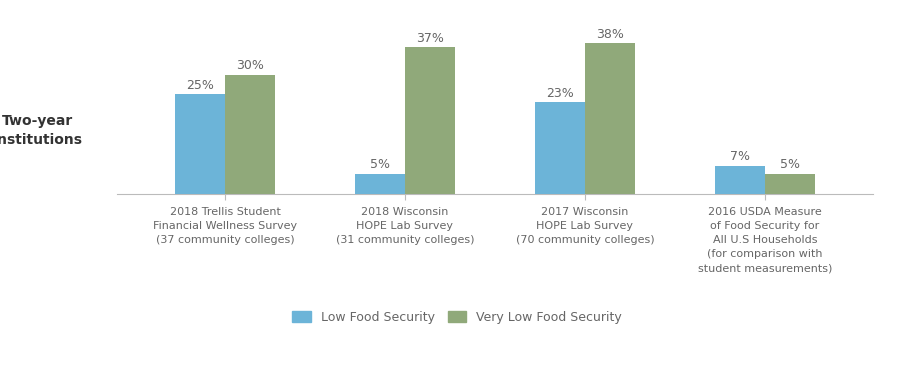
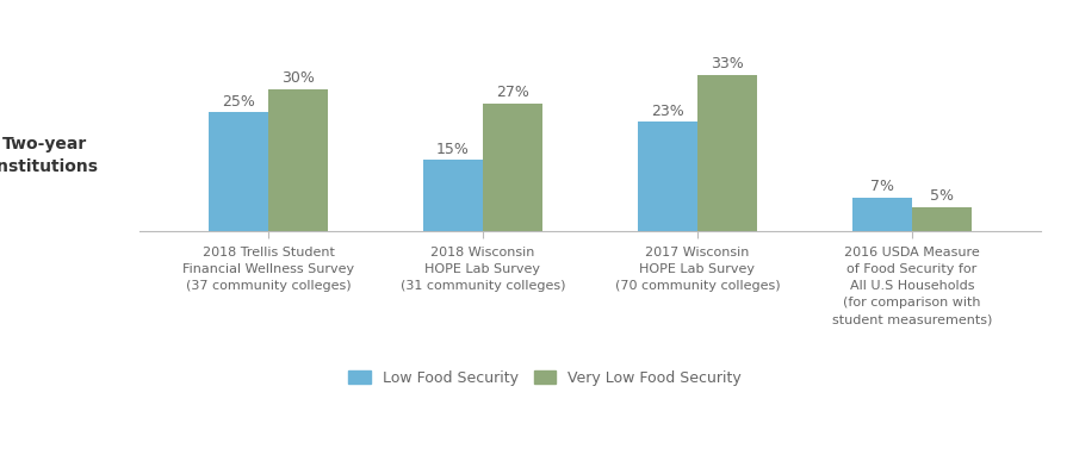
Low Food Security/2018 Wisconsin HOPE Lab Survey (31 community colleges): 5% -> 15%
Very Low Food Security/2018 Wisconsin HOPE Lab Survey (31 community colleges): 37% -> 27%
Very Low Food Security/2017 Wisconsin HOPE Lab Survey (70 community colleges): 38% -> 33%
